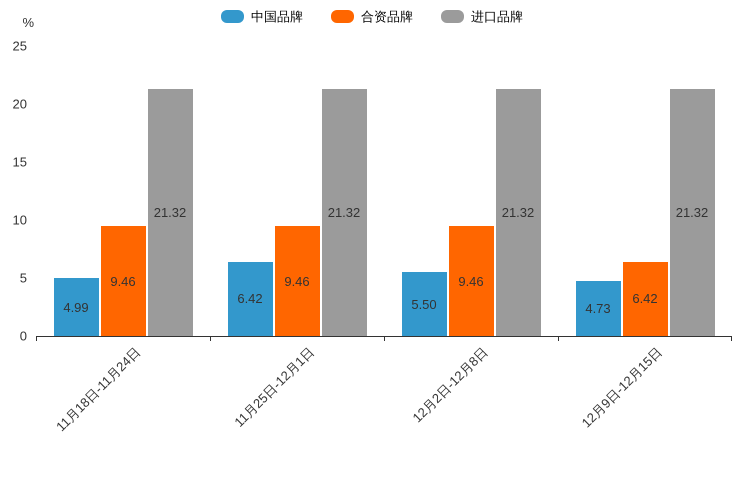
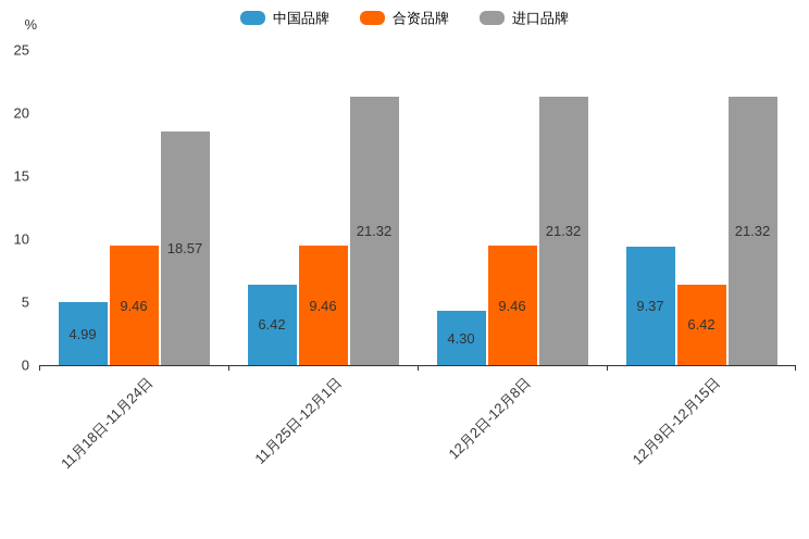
进口品牌/11月18日-11月24日: 21.32 -> 18.57
中国品牌/12月2日-12月8日: 5.50 -> 4.30
中国品牌/12月9日-12月15日: 4.73 -> 9.37
